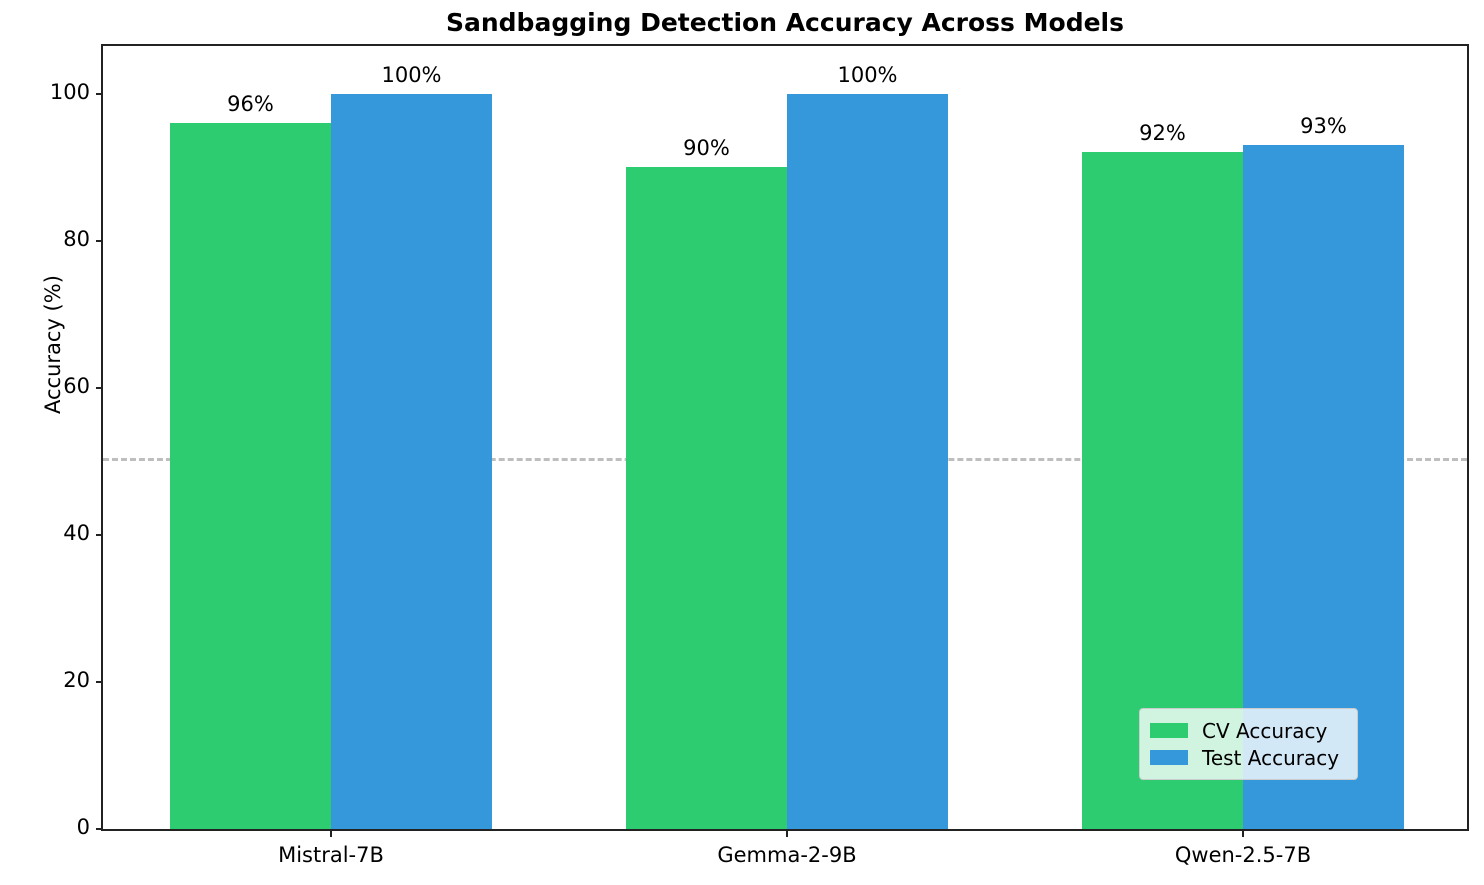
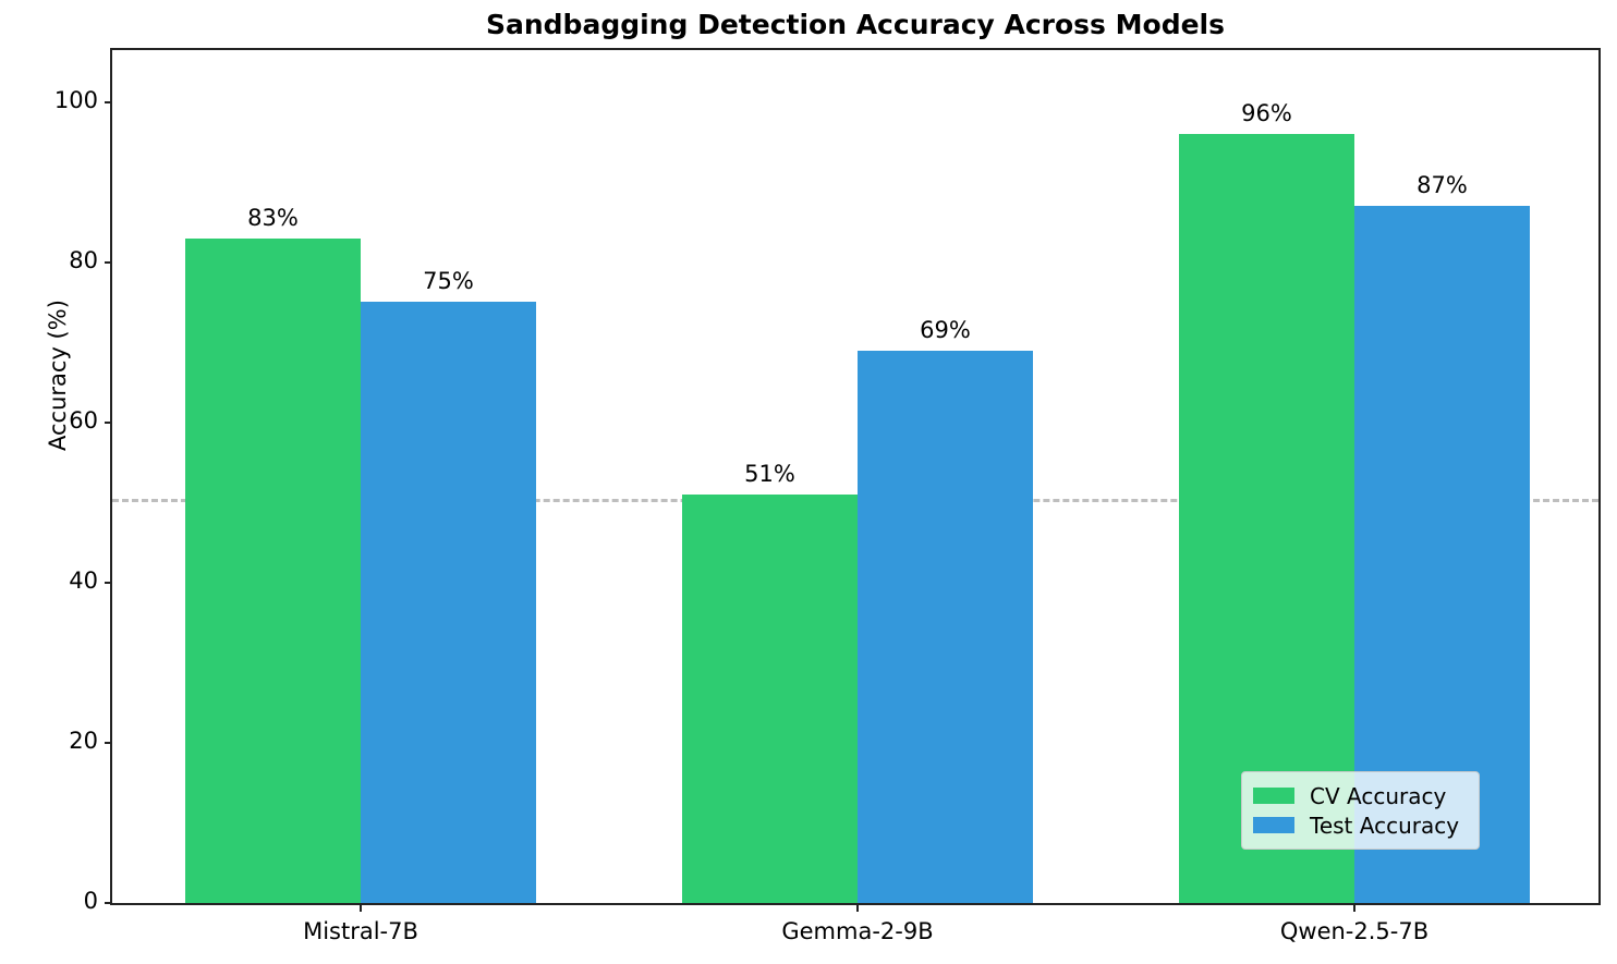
CV Accuracy/Mistral-7B: 96% -> 83%
Test Accuracy/Mistral-7B: 100% -> 75%
CV Accuracy/Gemma-2-9B: 90% -> 51%
Test Accuracy/Gemma-2-9B: 100% -> 69%
CV Accuracy/Qwen-2.5-7B: 92% -> 96%
Test Accuracy/Qwen-2.5-7B: 93% -> 87%
